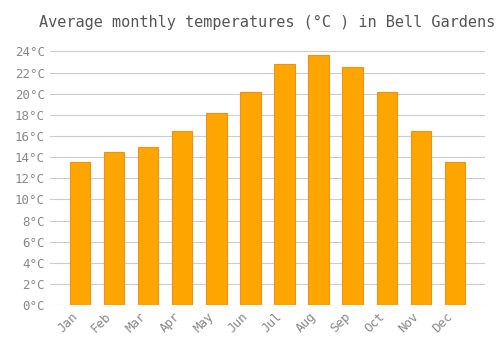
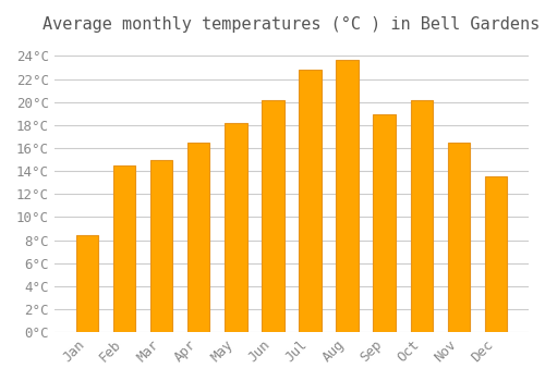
Jan: 13.5°C -> 8.4°C
Sep: 22.5°C -> 18.9°C
